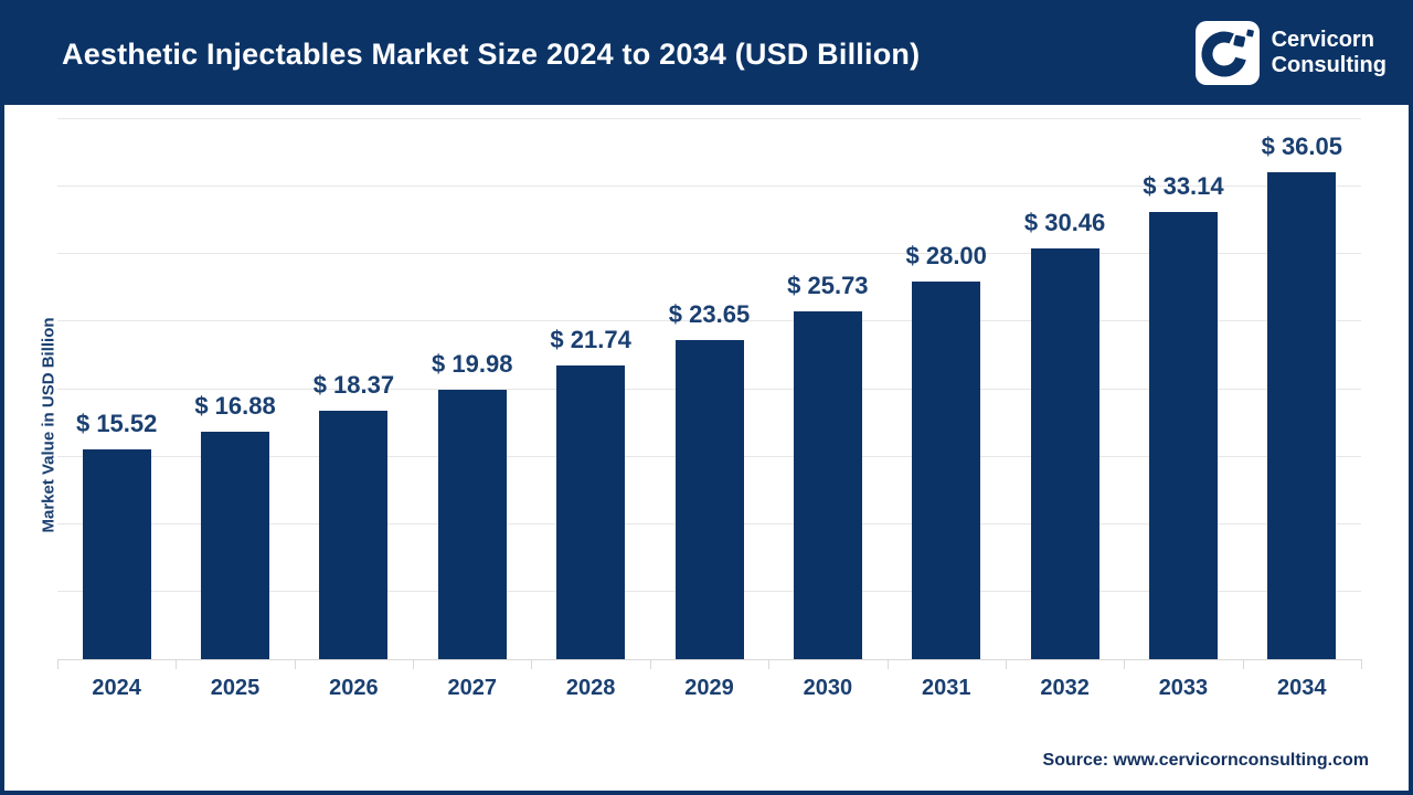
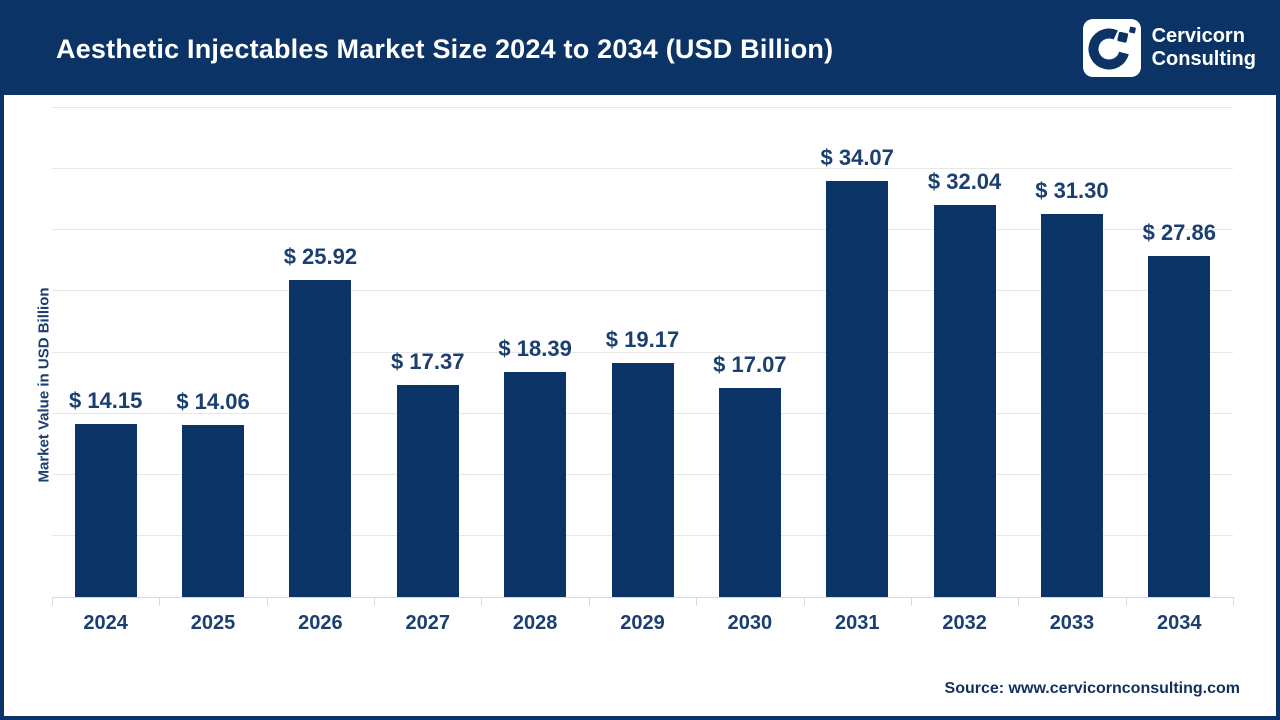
2024: 15.52 -> 14.15
2025: 16.88 -> 14.06
2026: 18.37 -> 25.92
2027: 19.98 -> 17.37
2028: 21.74 -> 18.39
2029: 23.65 -> 19.17
2030: 25.73 -> 17.07
2031: 28.00 -> 34.07
2032: 30.46 -> 32.04
2033: 33.14 -> 31.30
2034: 36.05 -> 27.86
